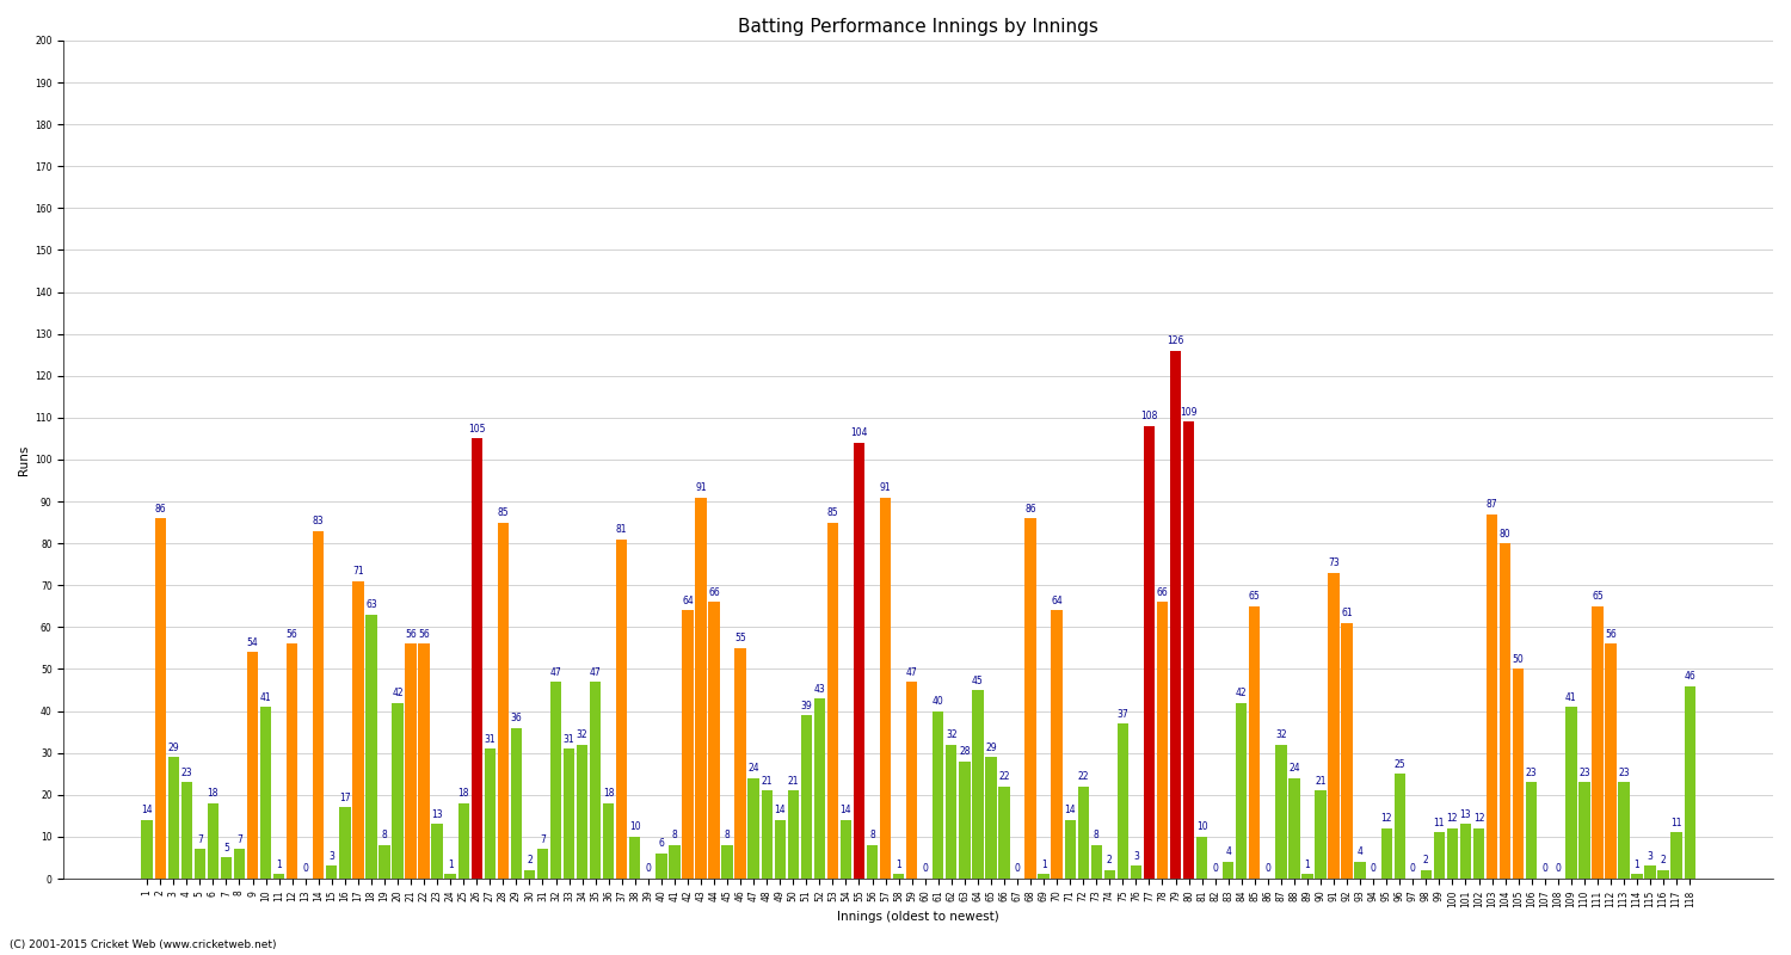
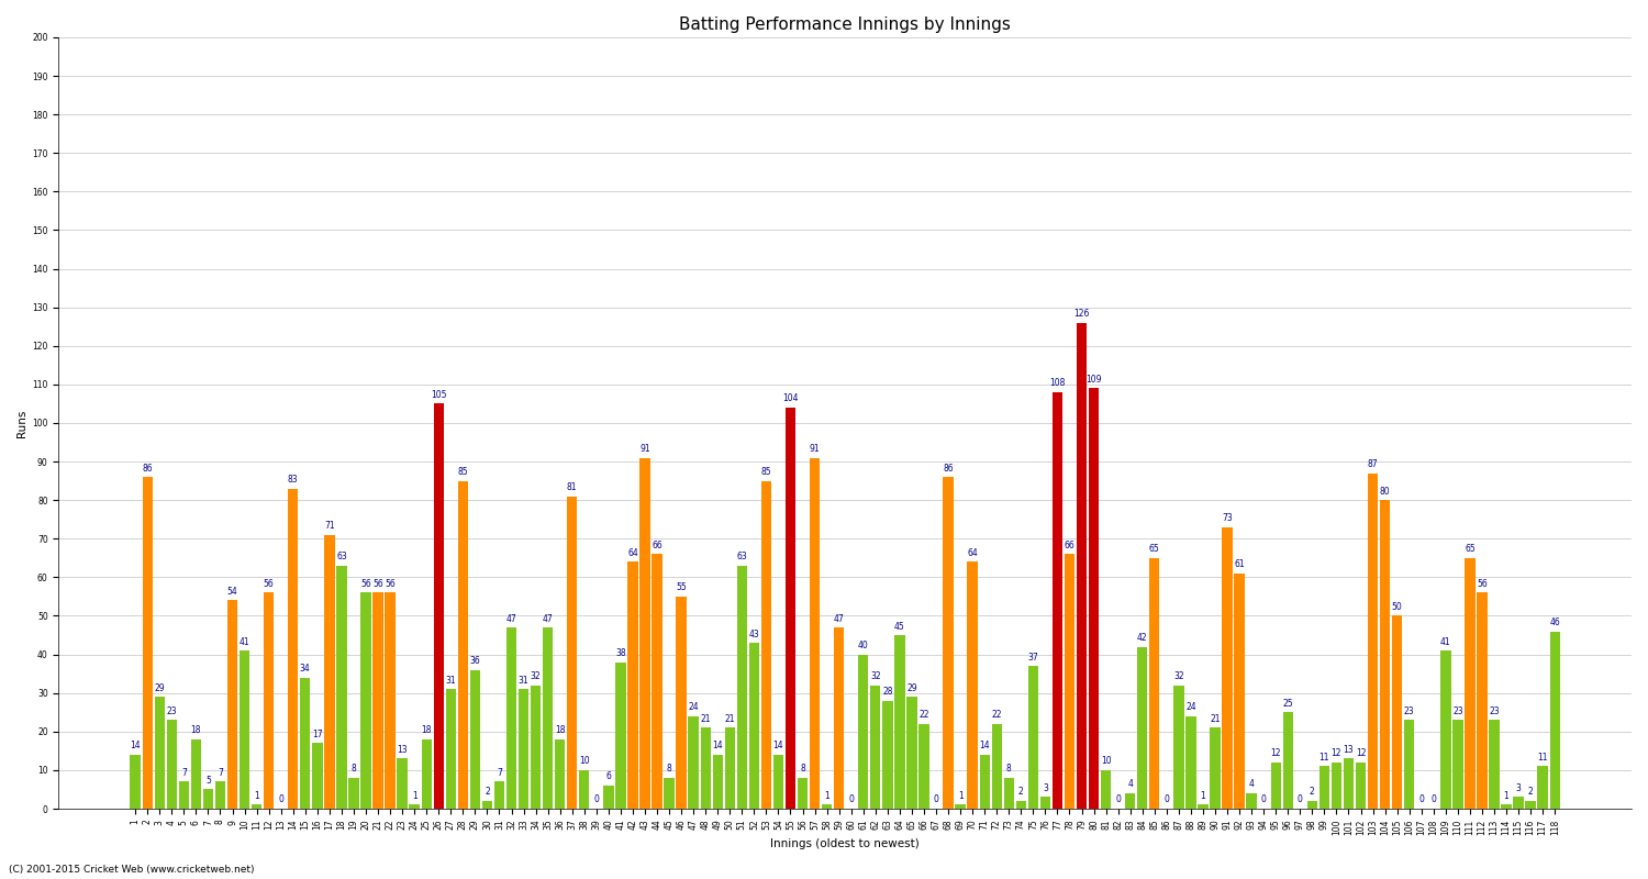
15: 3 -> 34
20: 42 -> 56
41: 8 -> 38
51: 39 -> 63
